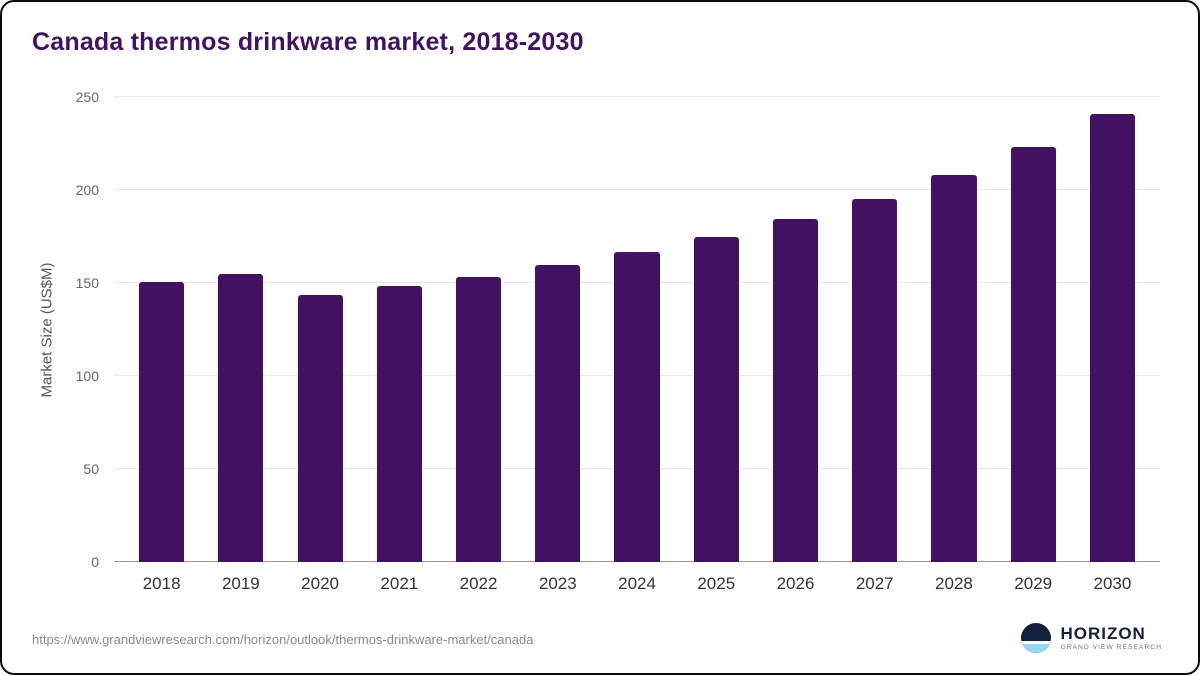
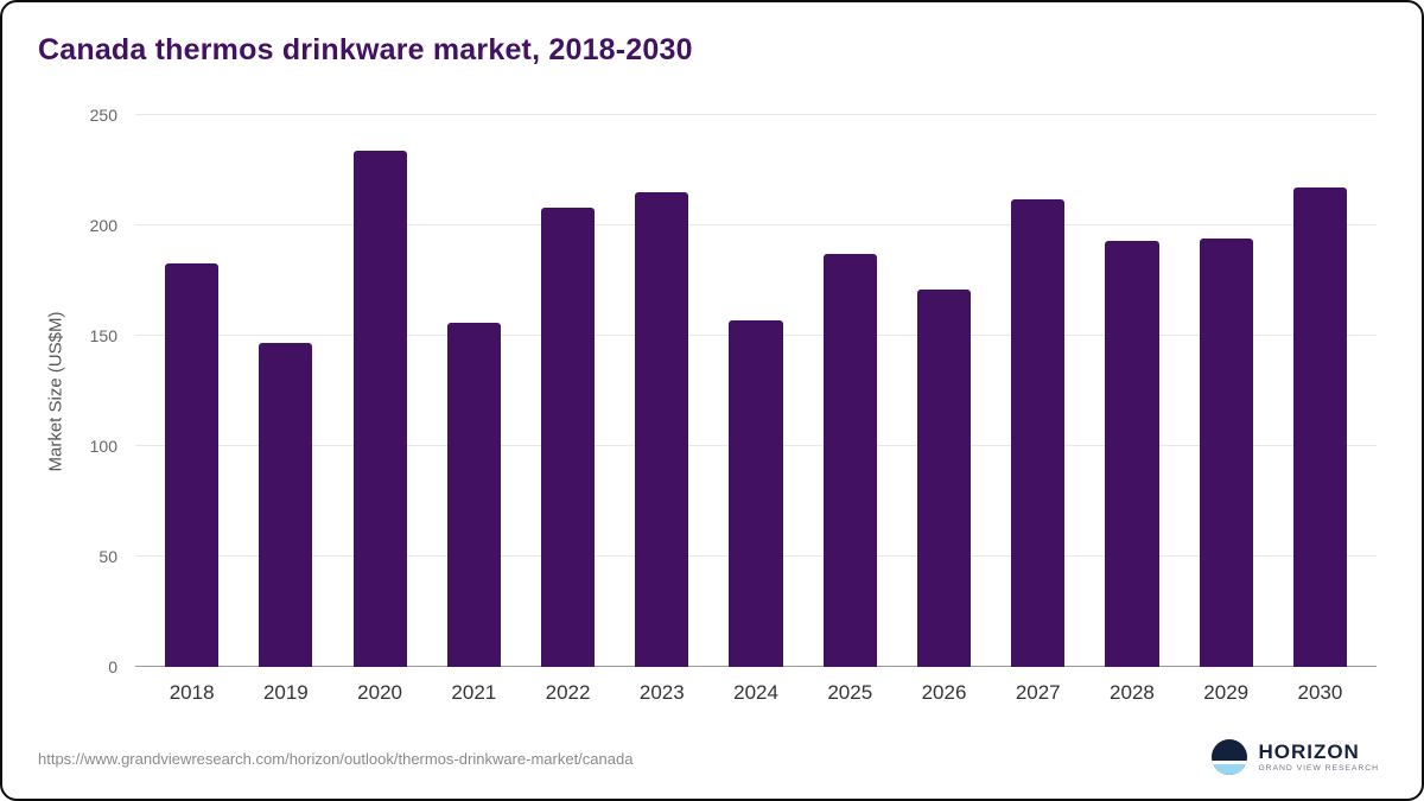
2018: 150 -> 183
2019: 155 -> 147
2020: 143 -> 234
2021: 148 -> 156
2022: 153 -> 208
2023: 160 -> 215
2024: 167 -> 157
2025: 175 -> 187
2026: 184 -> 171
2027: 195 -> 212
2028: 208 -> 193
2029: 223 -> 194
2030: 241 -> 217
